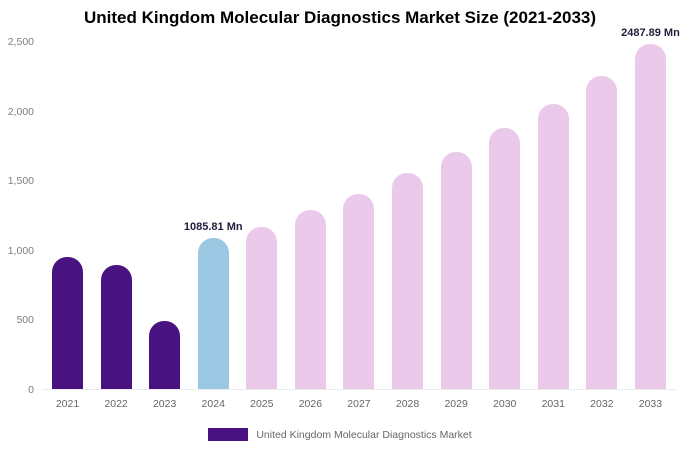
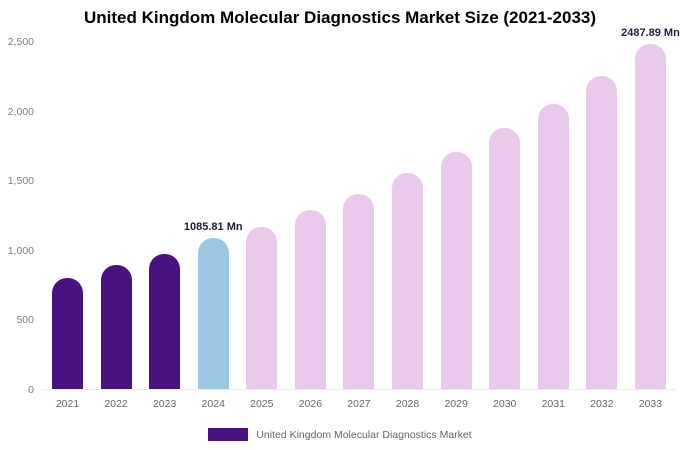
2021: 950 -> 800
2023: 490 -> 980
